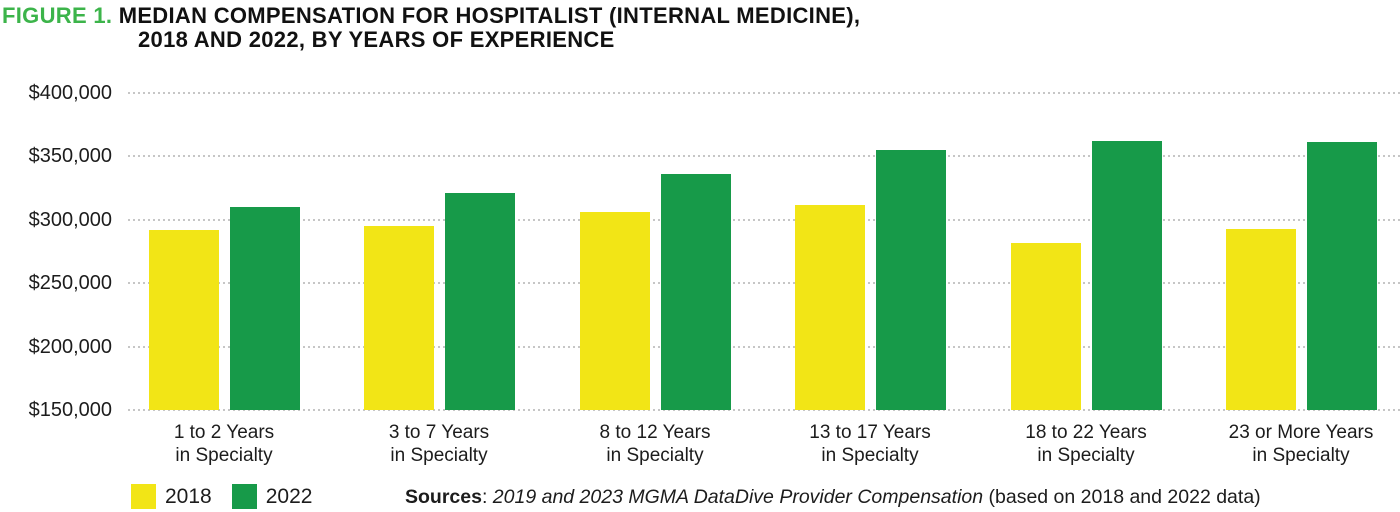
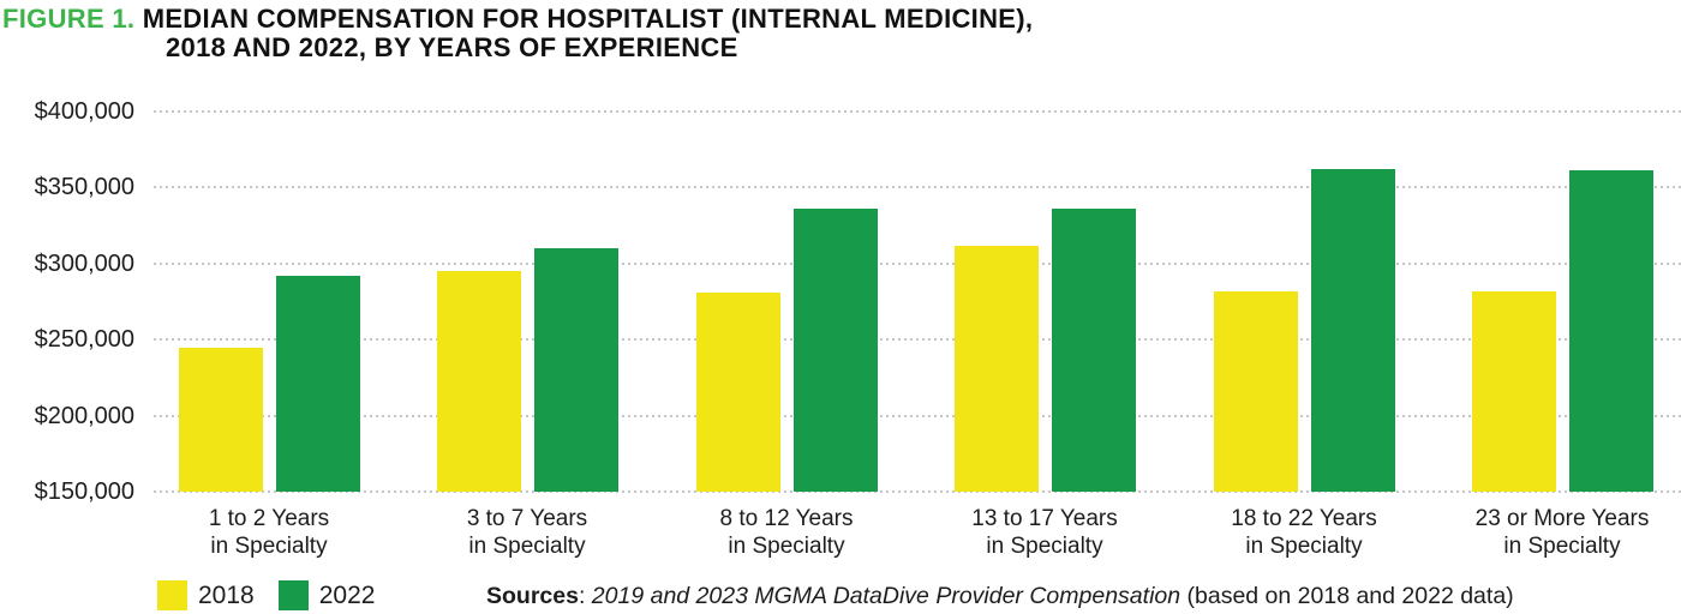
2018/1 to 2 Years in Specialty: $292000 -> $245000
2022/1 to 2 Years in Specialty: $310000 -> $292000
2022/3 to 7 Years in Specialty: $321000 -> $310000
2018/8 to 12 Years in Specialty: $306000 -> $281000
2022/13 to 17 Years in Specialty: $355000 -> $336000
2018/23 or More Years in Specialty: $293000 -> $282000
